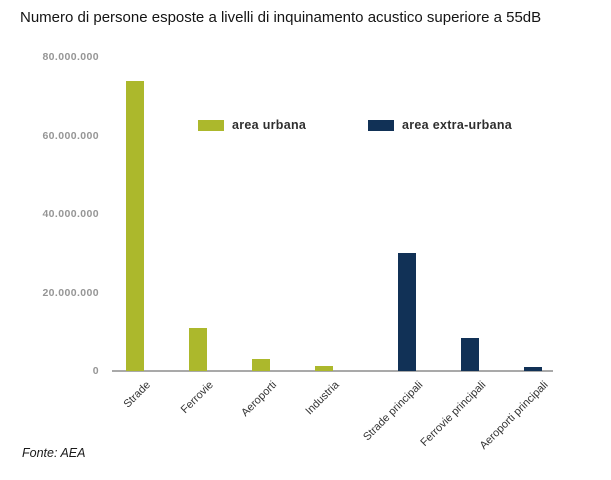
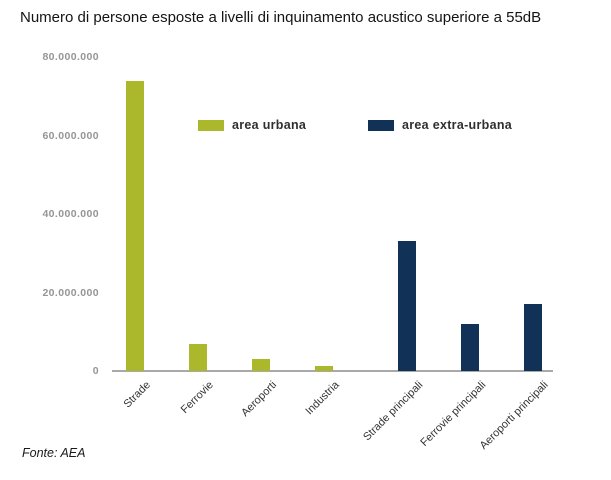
area urbana/Ferrovie: 11000000 -> 7000000
area extra-urbana/Strade principali: 30000000 -> 33000000
area extra-urbana/Ferrovie principali: 8000000 -> 12000000
area extra-urbana/Aeroporti principali: 1000000 -> 17000000
